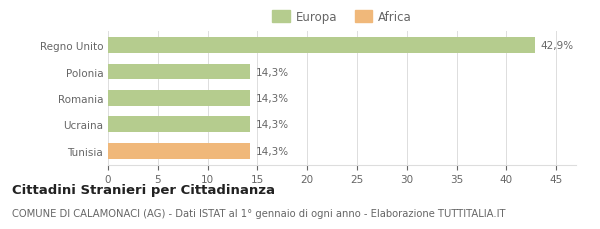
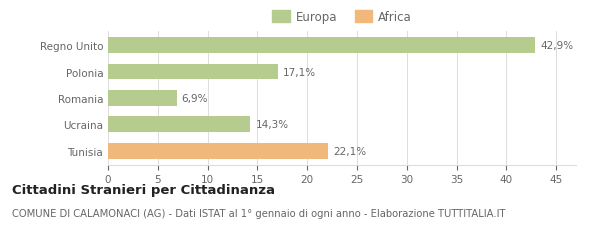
Polonia: 14,3% -> 17,1%
Romania: 14,3% -> 6,9%
Tunisia: 14,3% -> 22,1%
